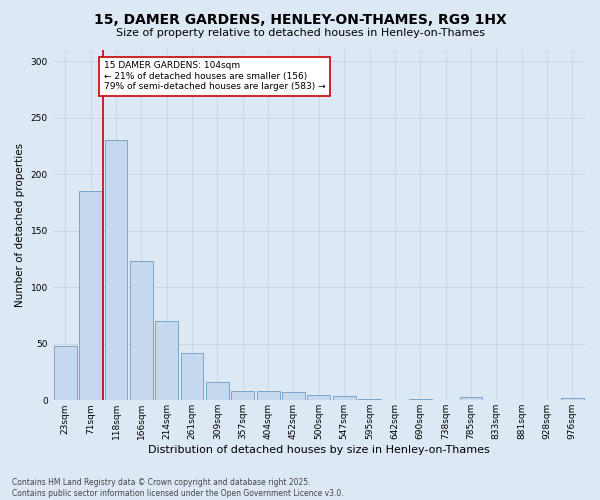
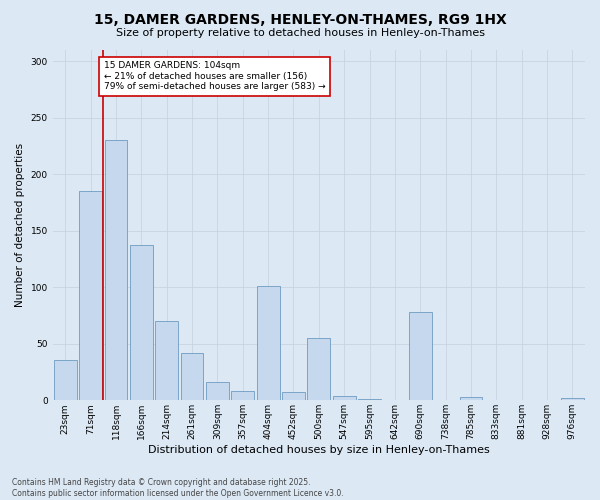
23sqm: 48 -> 36
166sqm: 123 -> 137
404sqm: 8 -> 101
500sqm: 5 -> 55
690sqm: 1 -> 78
